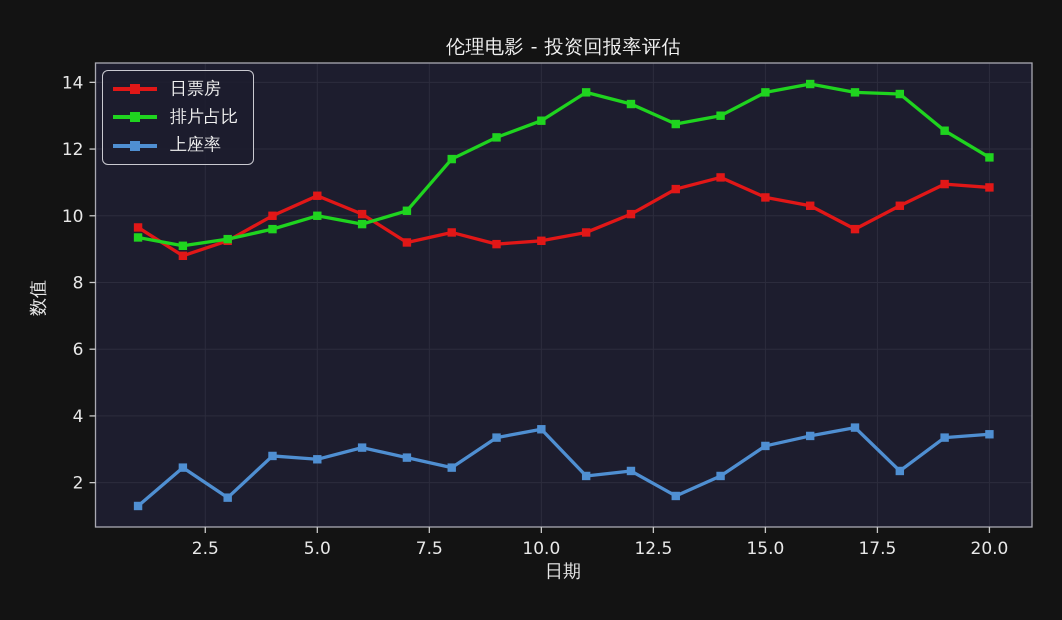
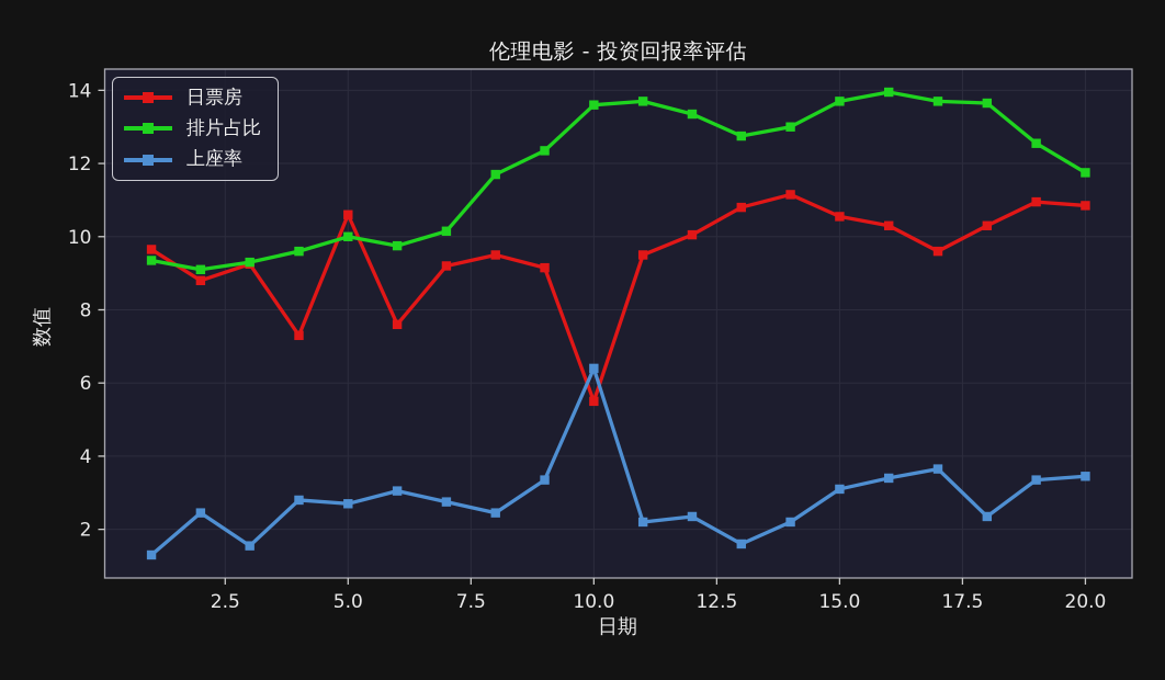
日票房/4: 10.0 -> 7.3
日票房/6: 10.1 -> 7.6
日票房/10: 9.2 -> 5.5
排片占比/10: 12.8 -> 13.6
上座率/10: 3.6 -> 6.4
